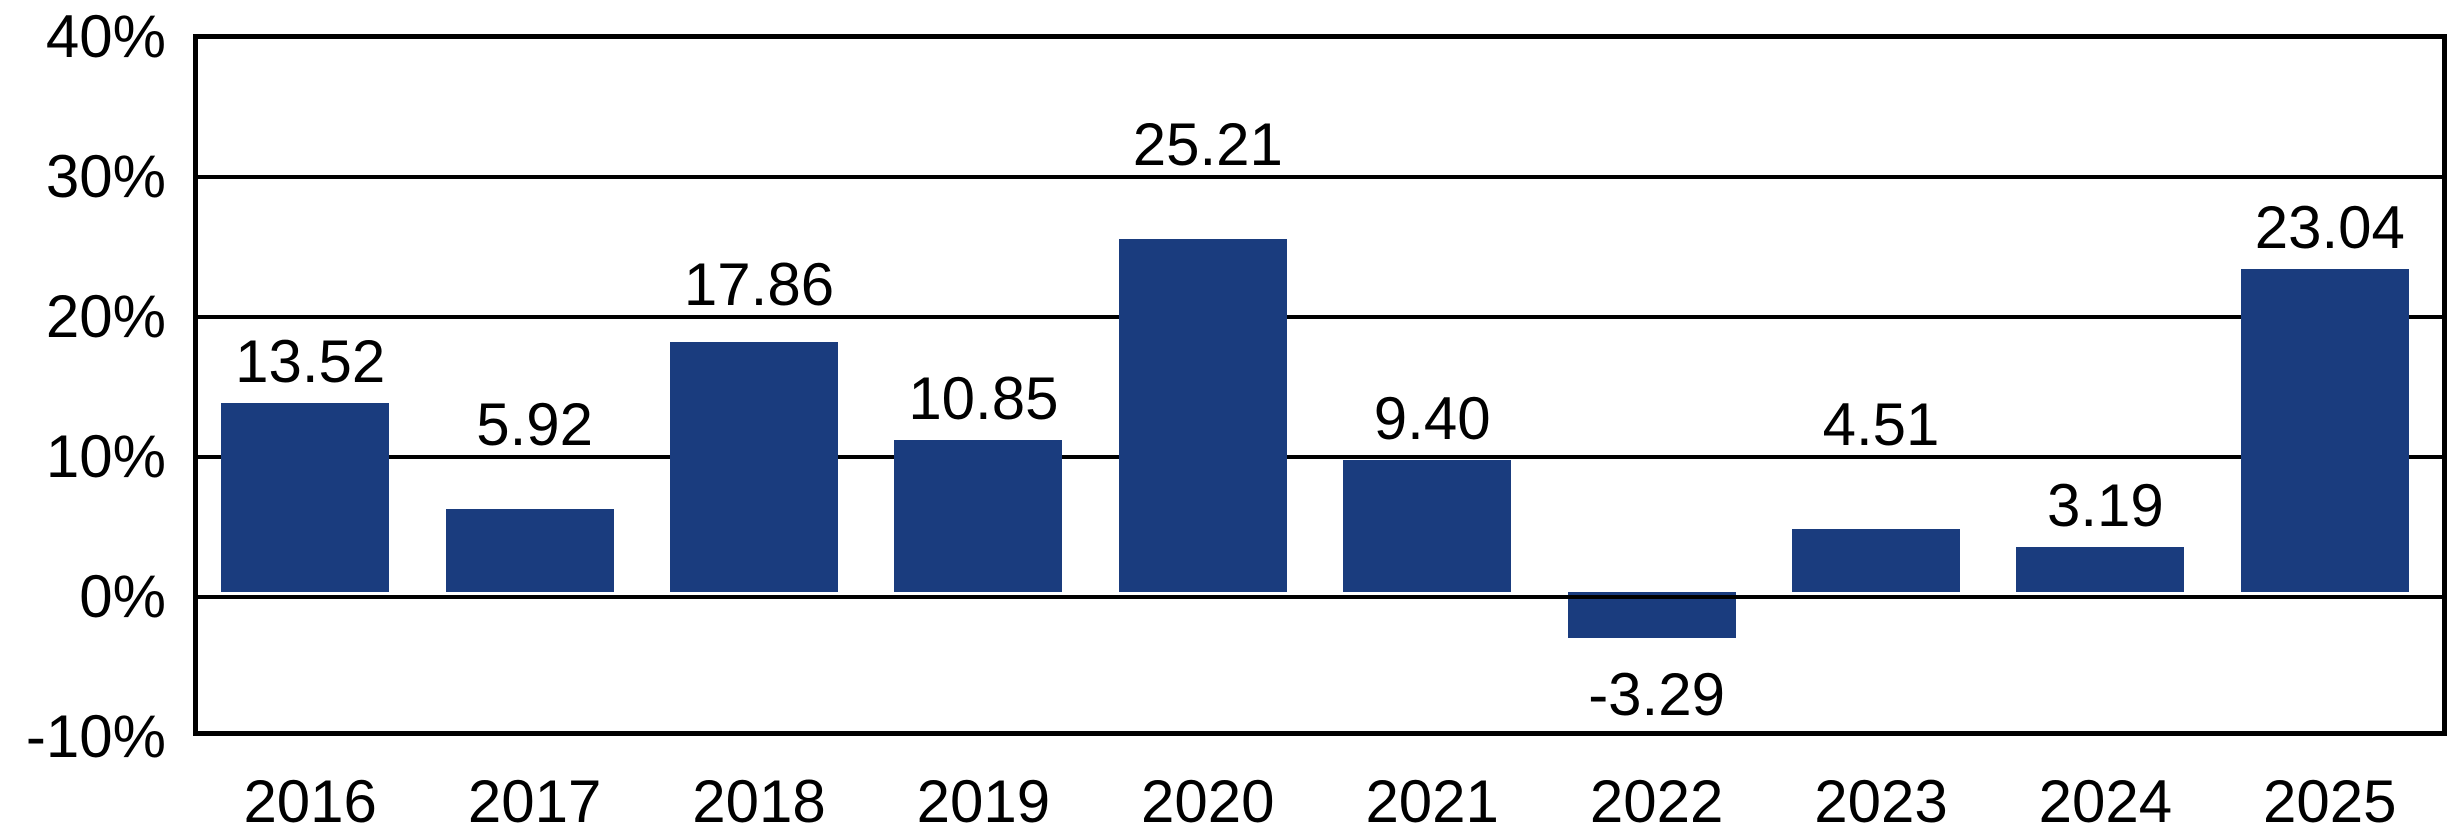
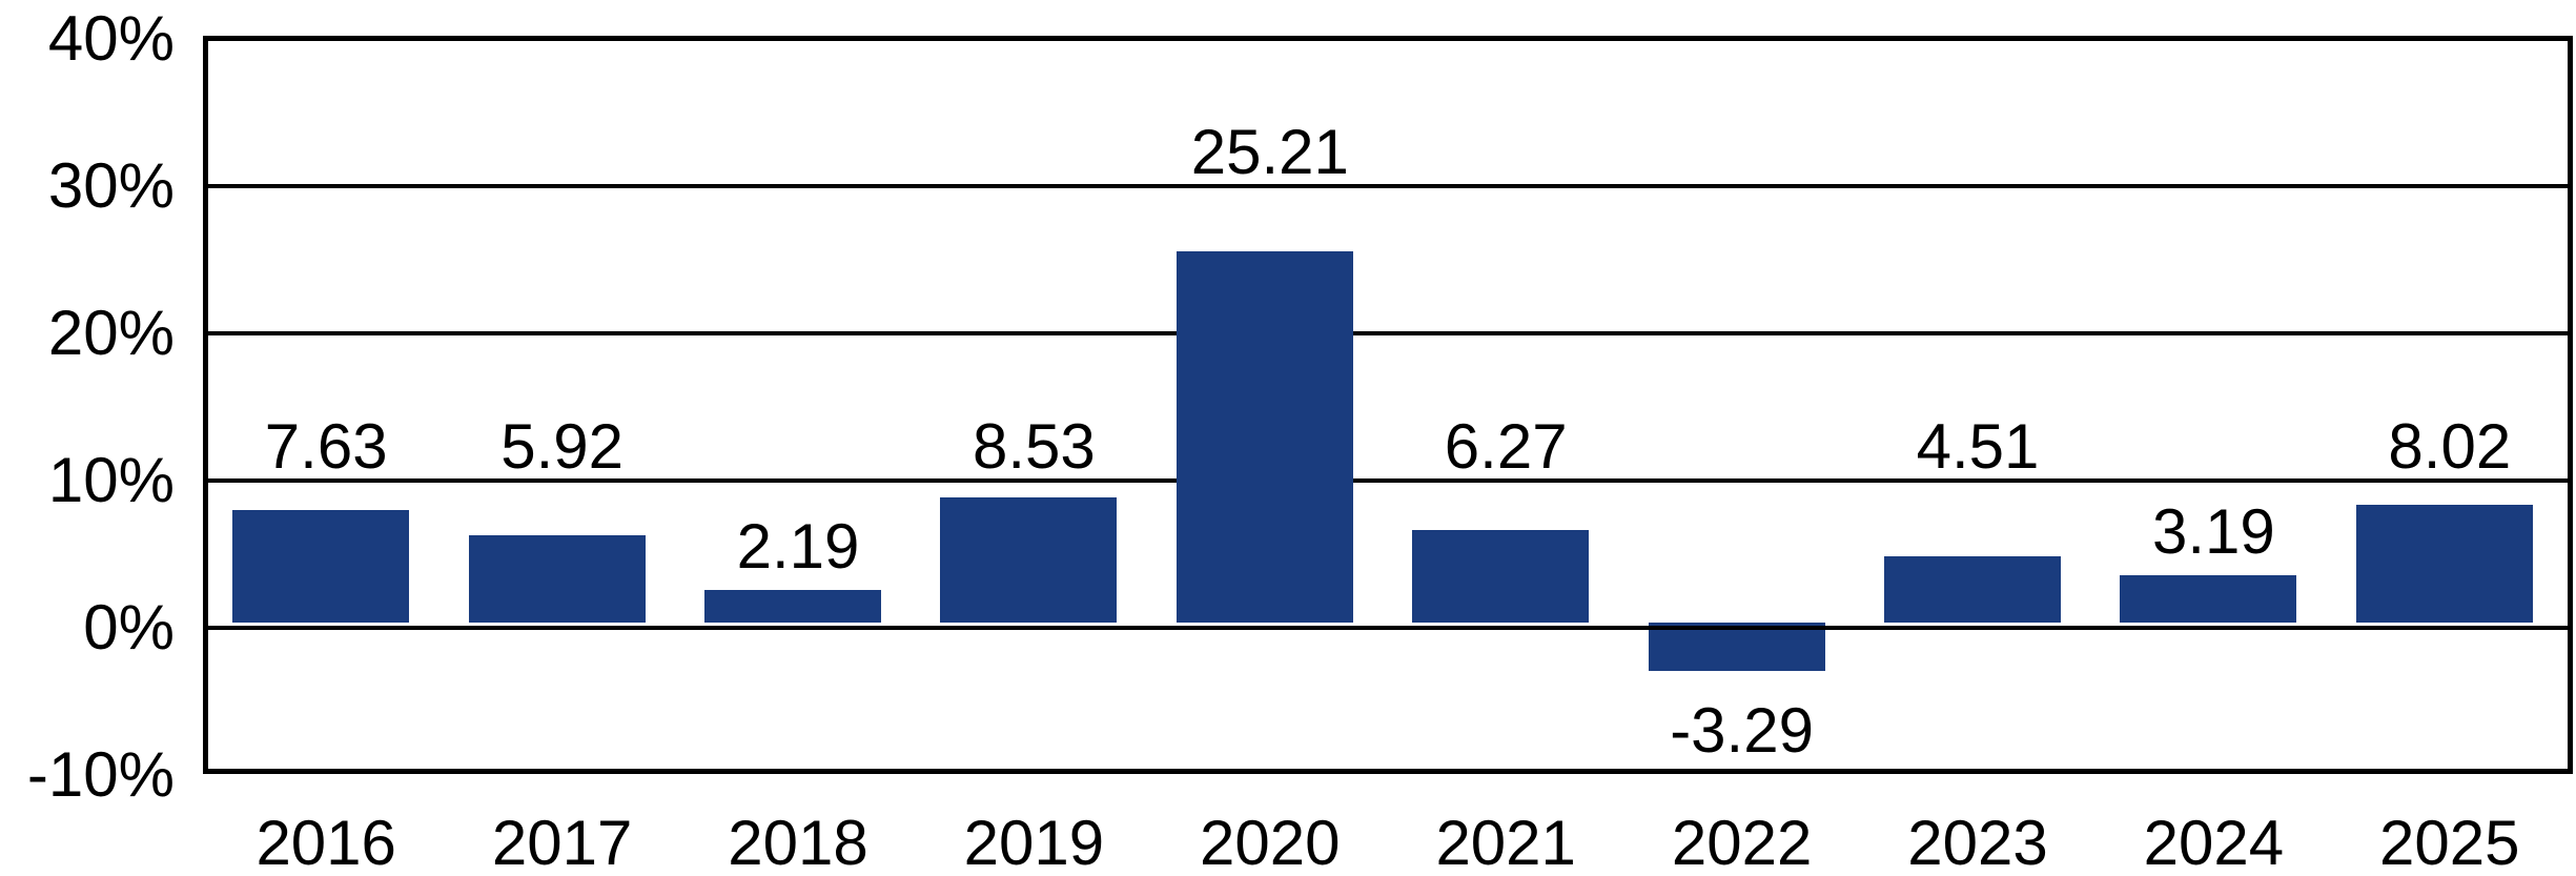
2016: 13.52 -> 7.63
2018: 17.86 -> 2.19
2019: 10.85 -> 8.53
2021: 9.40 -> 6.27
2025: 23.04 -> 8.02
